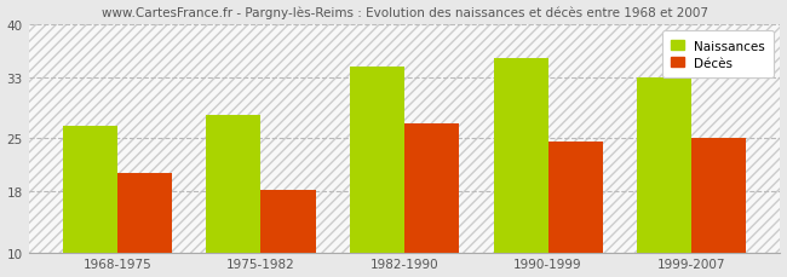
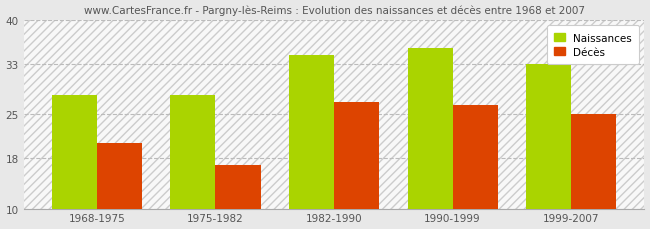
Naissances/1968-1975: 26.6 -> 28.0
Décès/1975-1982: 18.2 -> 17.0
Décès/1990-1999: 24.6 -> 26.5
